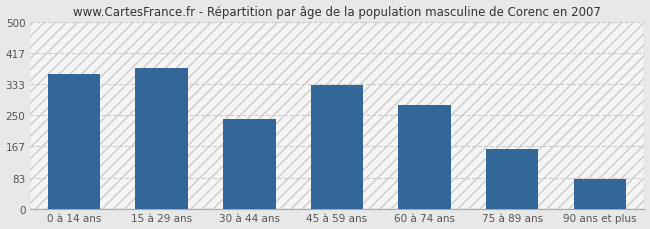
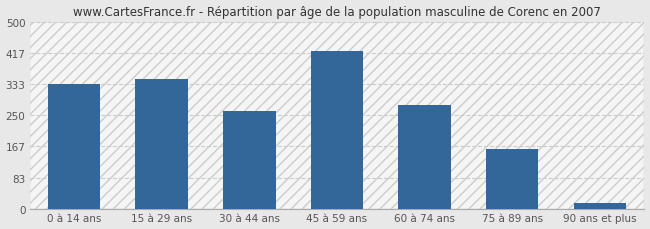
0 à 14 ans: 360 -> 333
15 à 29 ans: 375 -> 347
30 à 44 ans: 240 -> 262
45 à 59 ans: 330 -> 420
90 ans et plus: 80 -> 15
